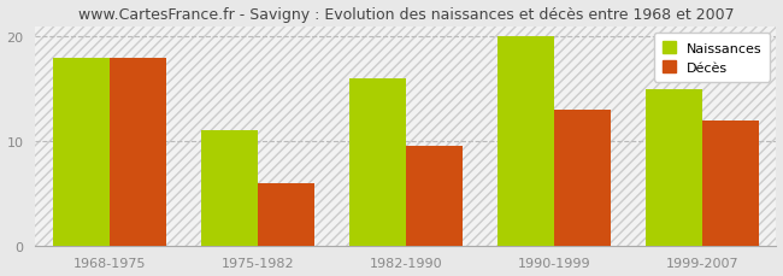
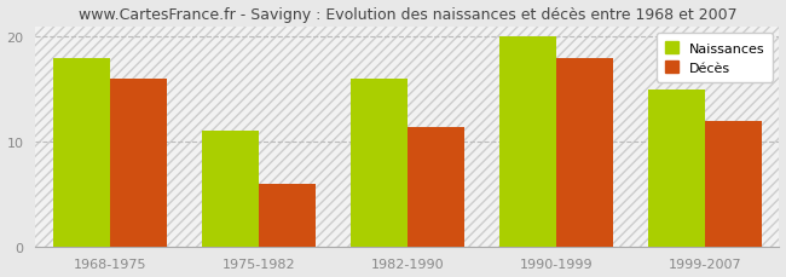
Décès/1968-1975: 18.0 -> 16.0
Décès/1982-1990: 9.5 -> 11.4
Décès/1990-1999: 13.0 -> 18.0
